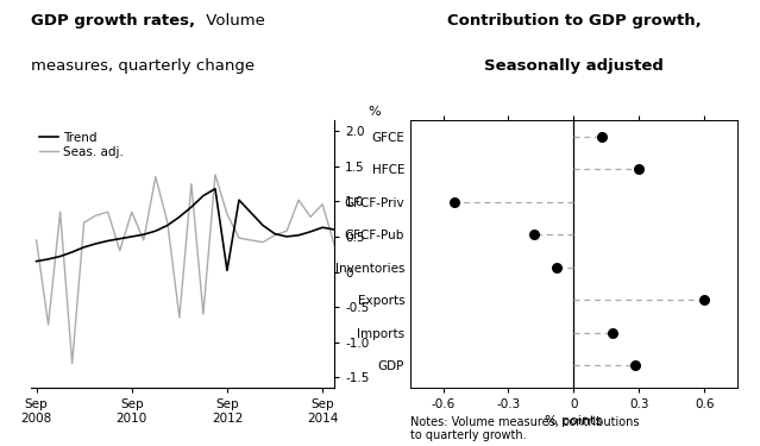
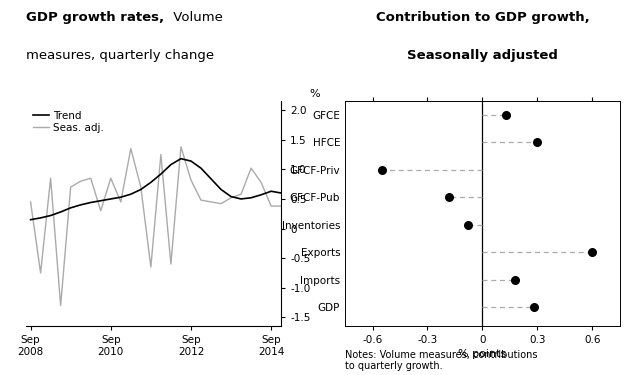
Trend/Sep 2012: 0.02 -> 1.14
Seas. adj./Sep 2014: 0.96 -> 0.38
